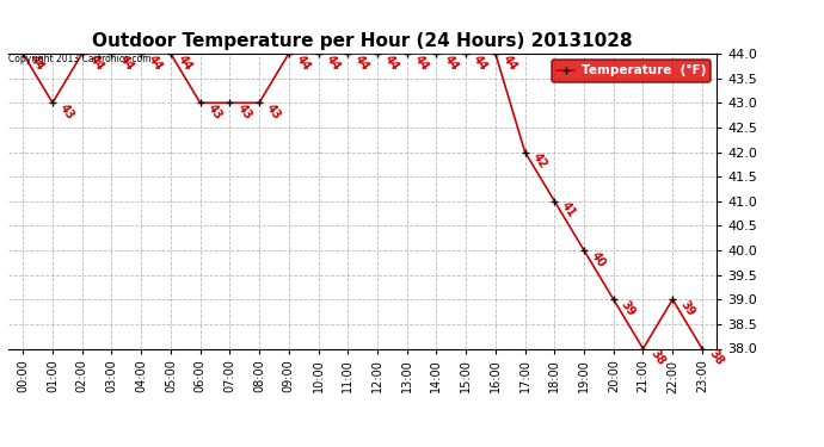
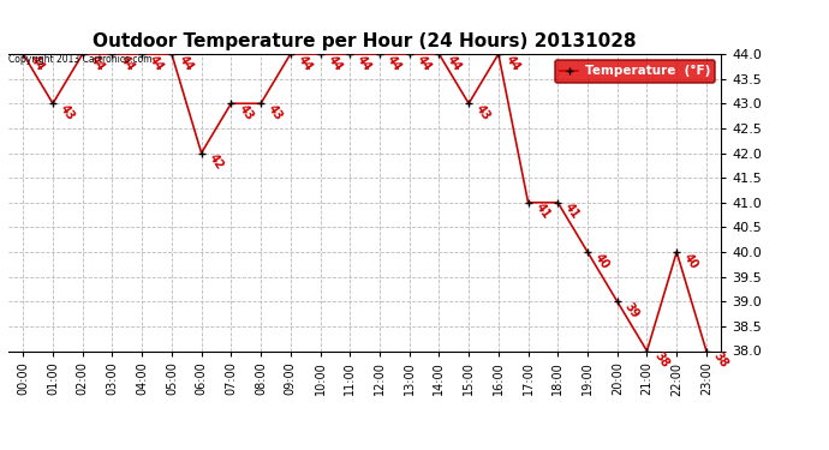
06:00: 43 -> 42
15:00: 44 -> 43
17:00: 42 -> 41
22:00: 39 -> 40
